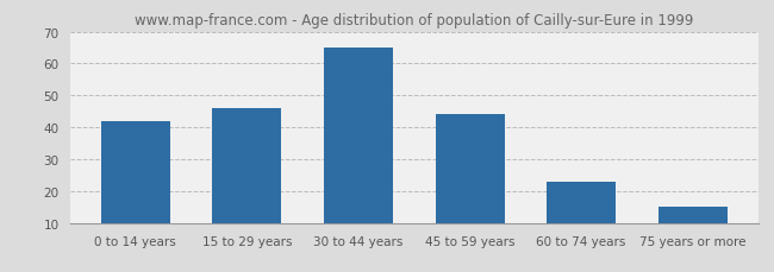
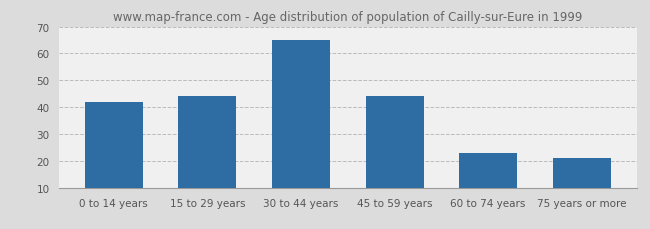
15 to 29 years: 46 -> 44
75 years or more: 15 -> 21
